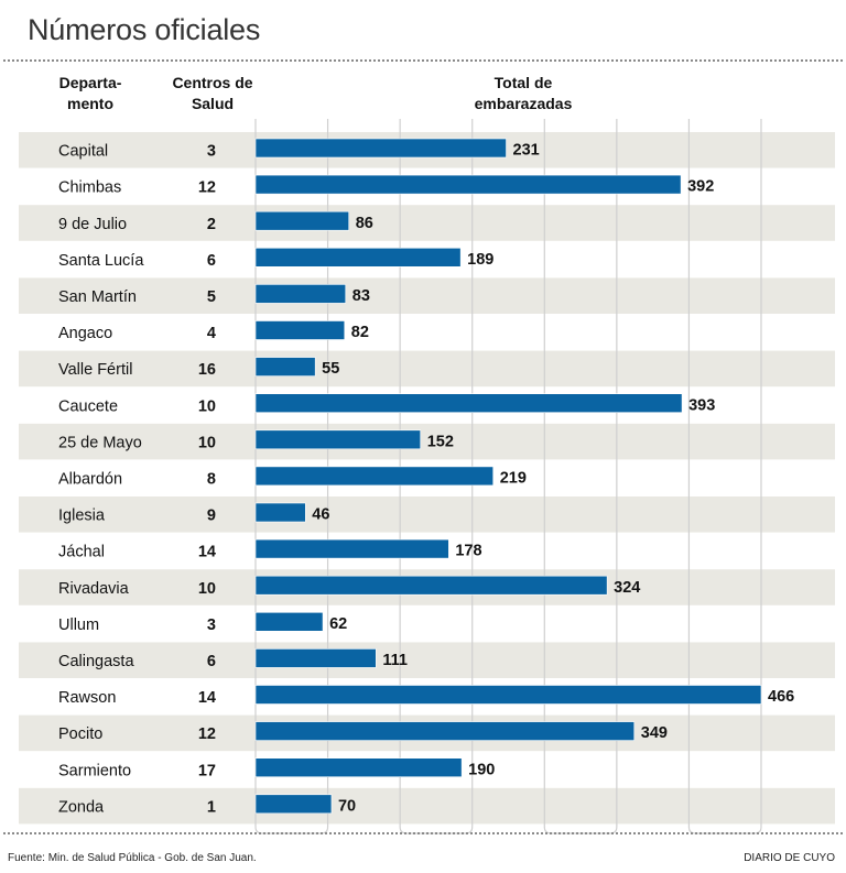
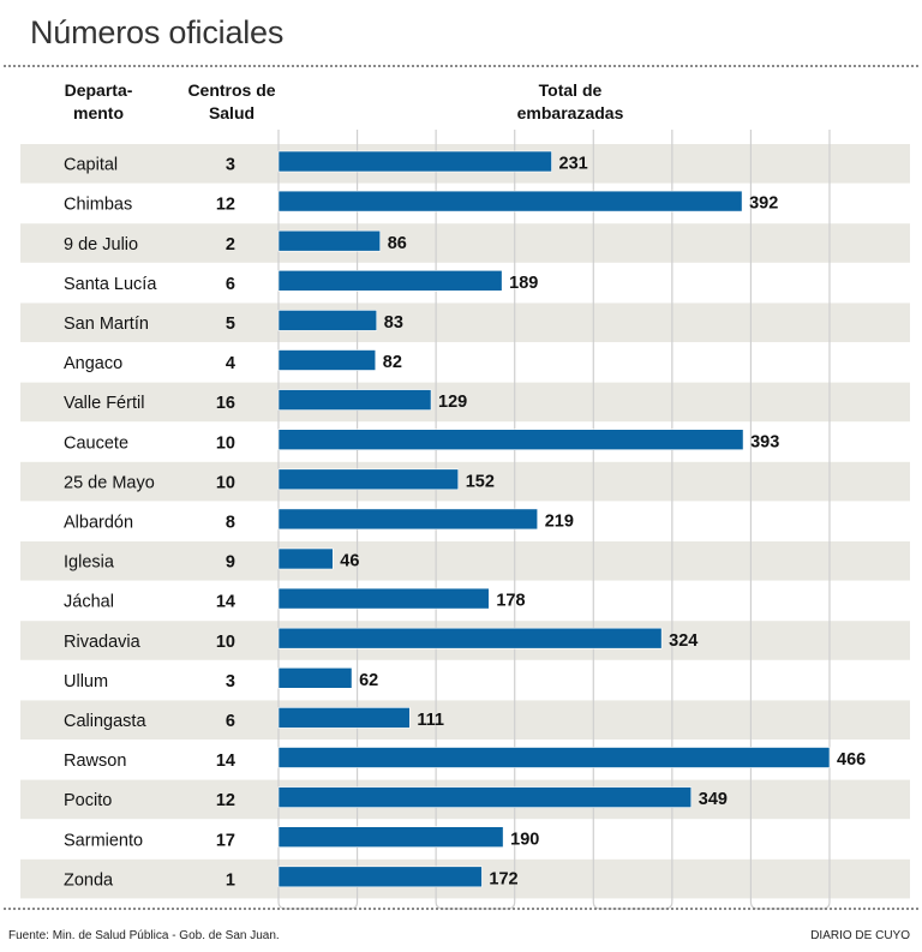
Valle Fértil: 55 -> 129
Zonda: 70 -> 172
